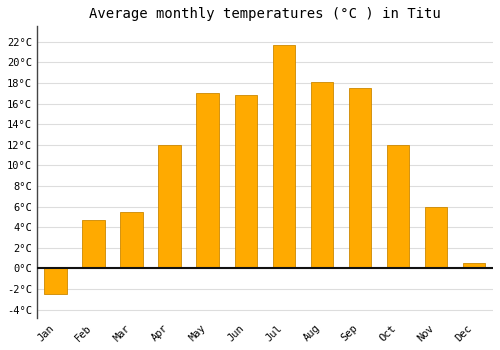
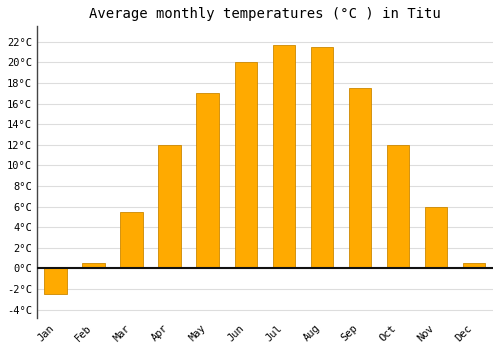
Feb: 4.7°C -> 0.5°C
Jun: 16.8°C -> 20.0°C
Aug: 18.1°C -> 21.5°C
